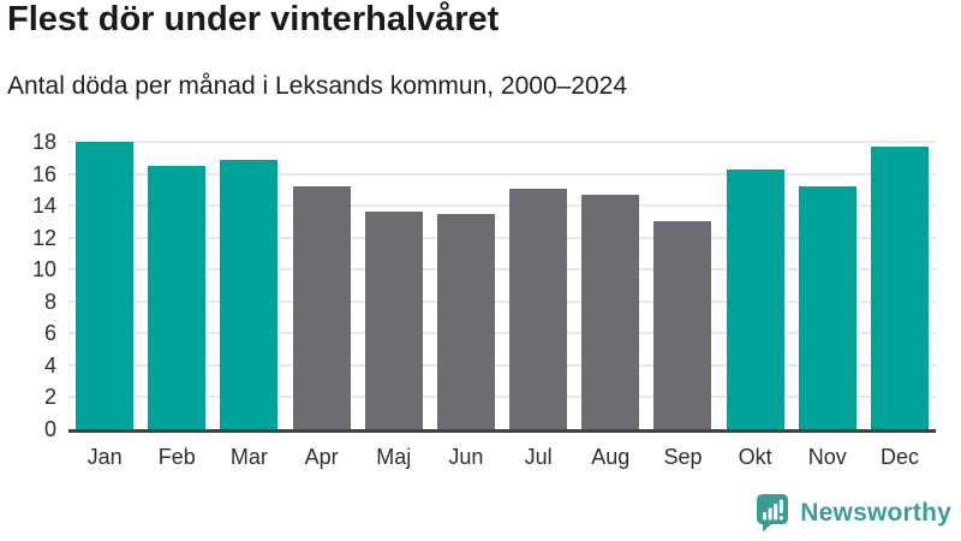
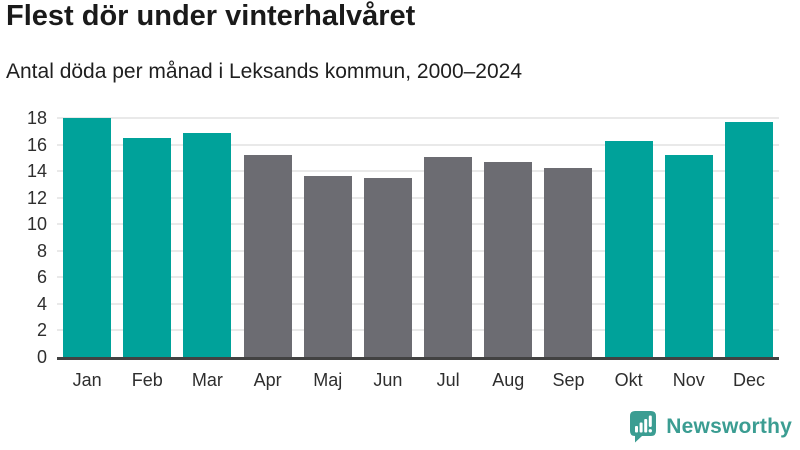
Sep: 13.0 -> 14.2
